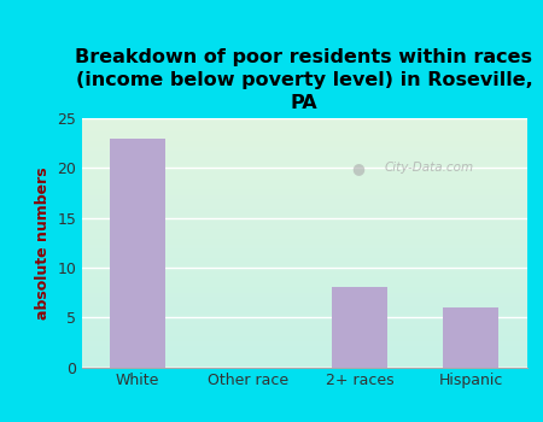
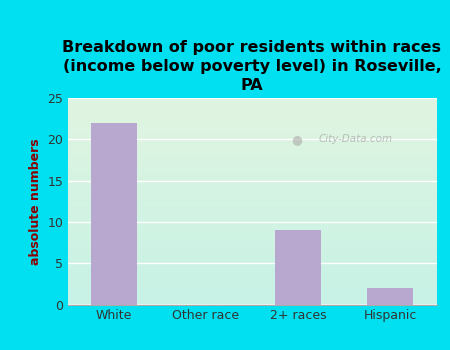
White: 23 -> 22
2+ races: 8 -> 9
Hispanic: 6 -> 2
